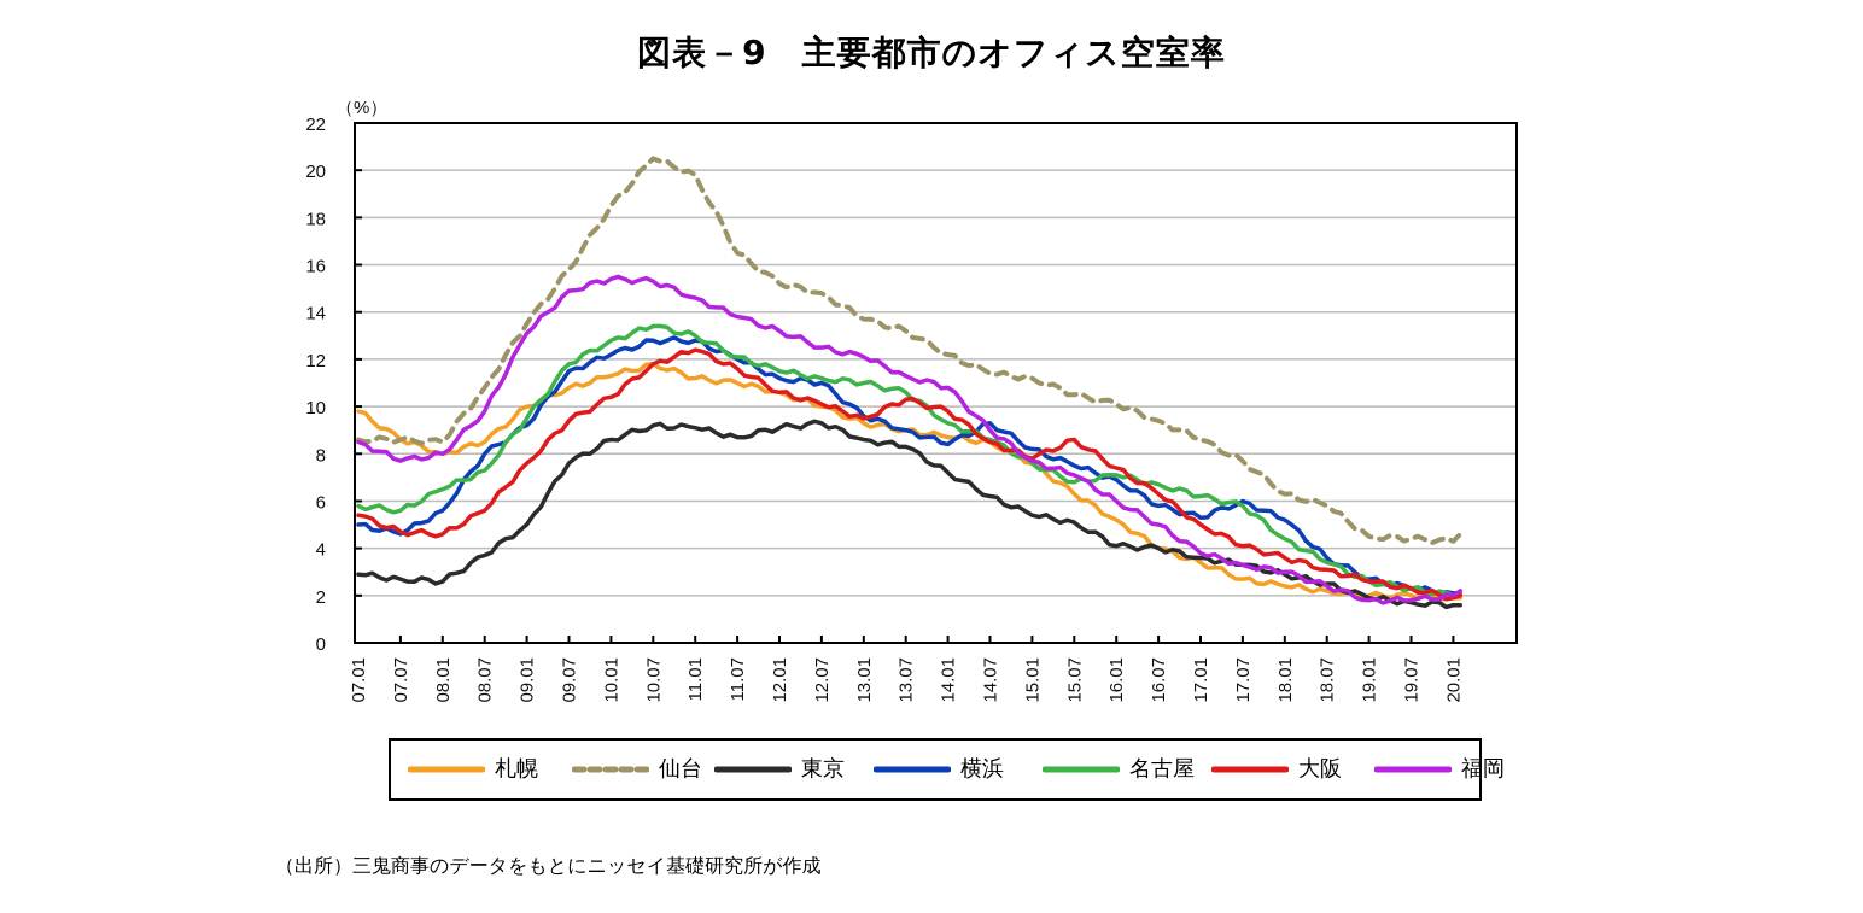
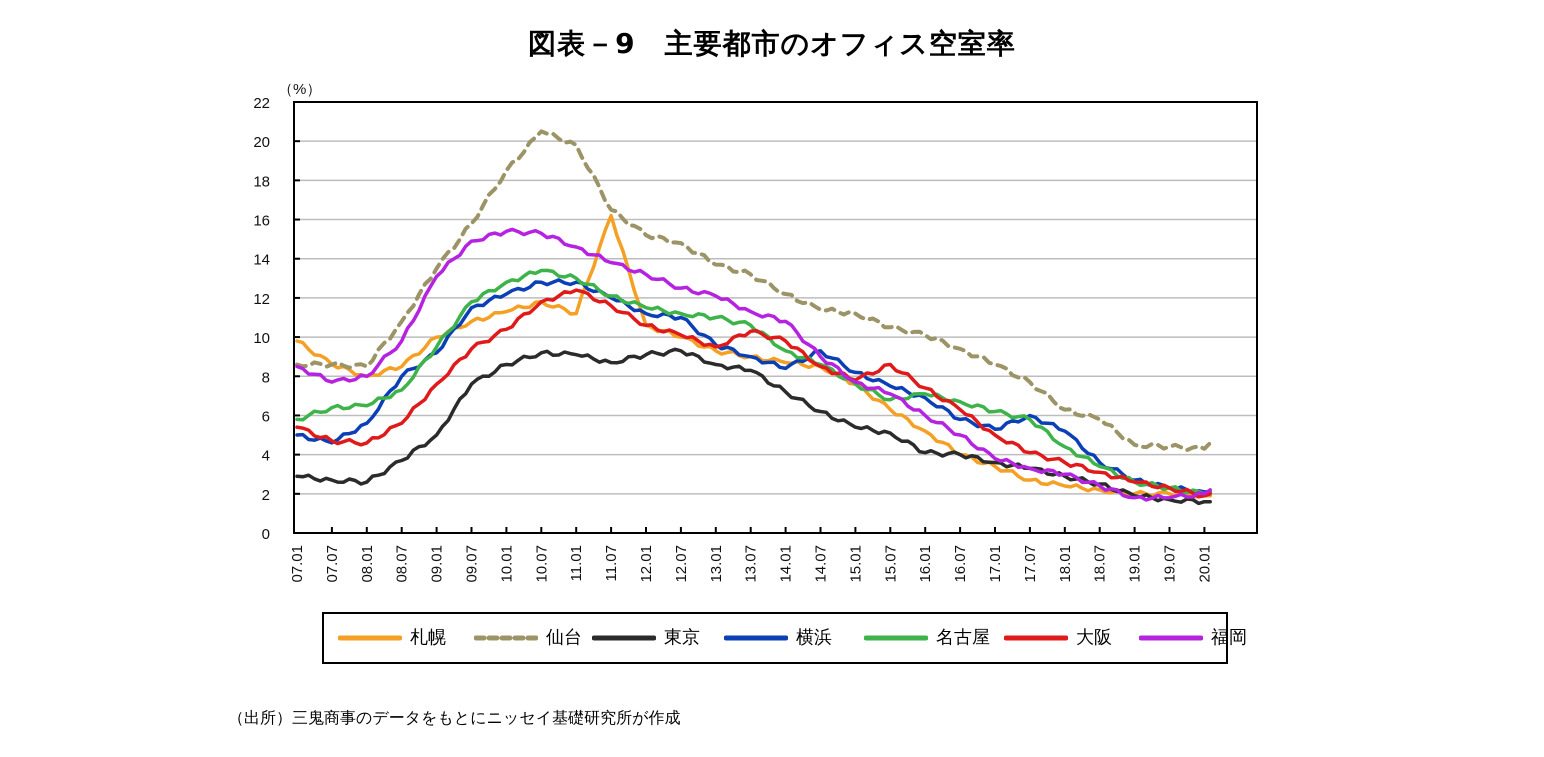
名古屋/07.07: 5.6 -> 6.4
札幌/11.07: 11.0 -> 16.2
